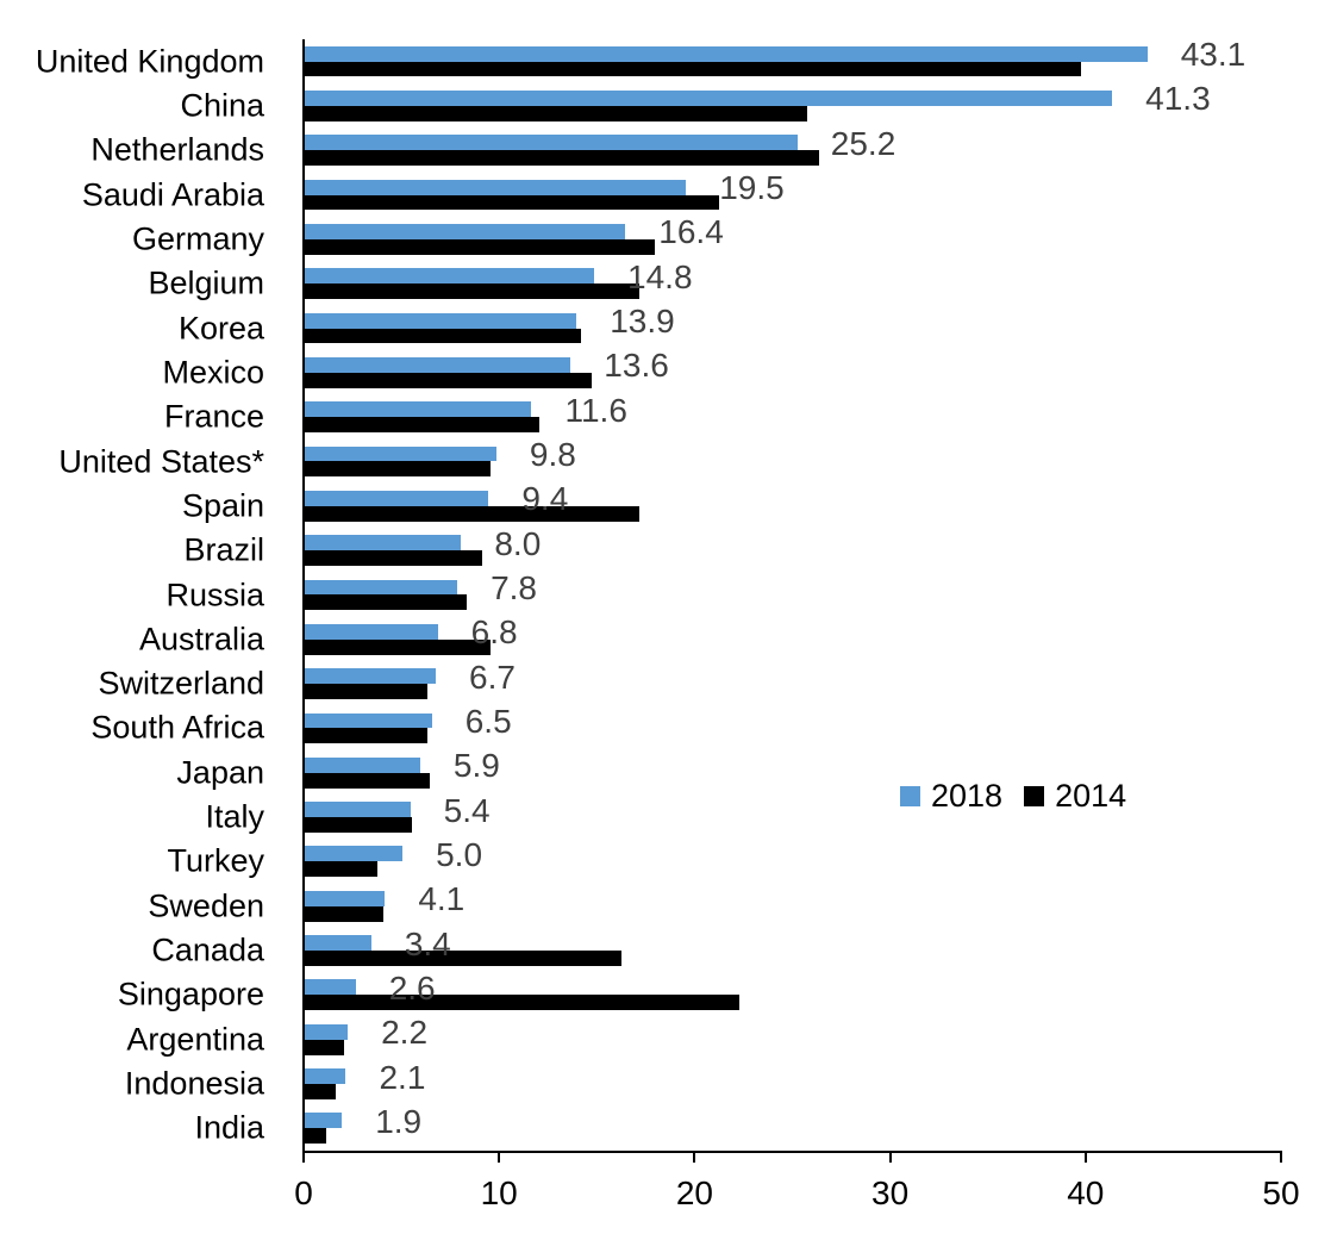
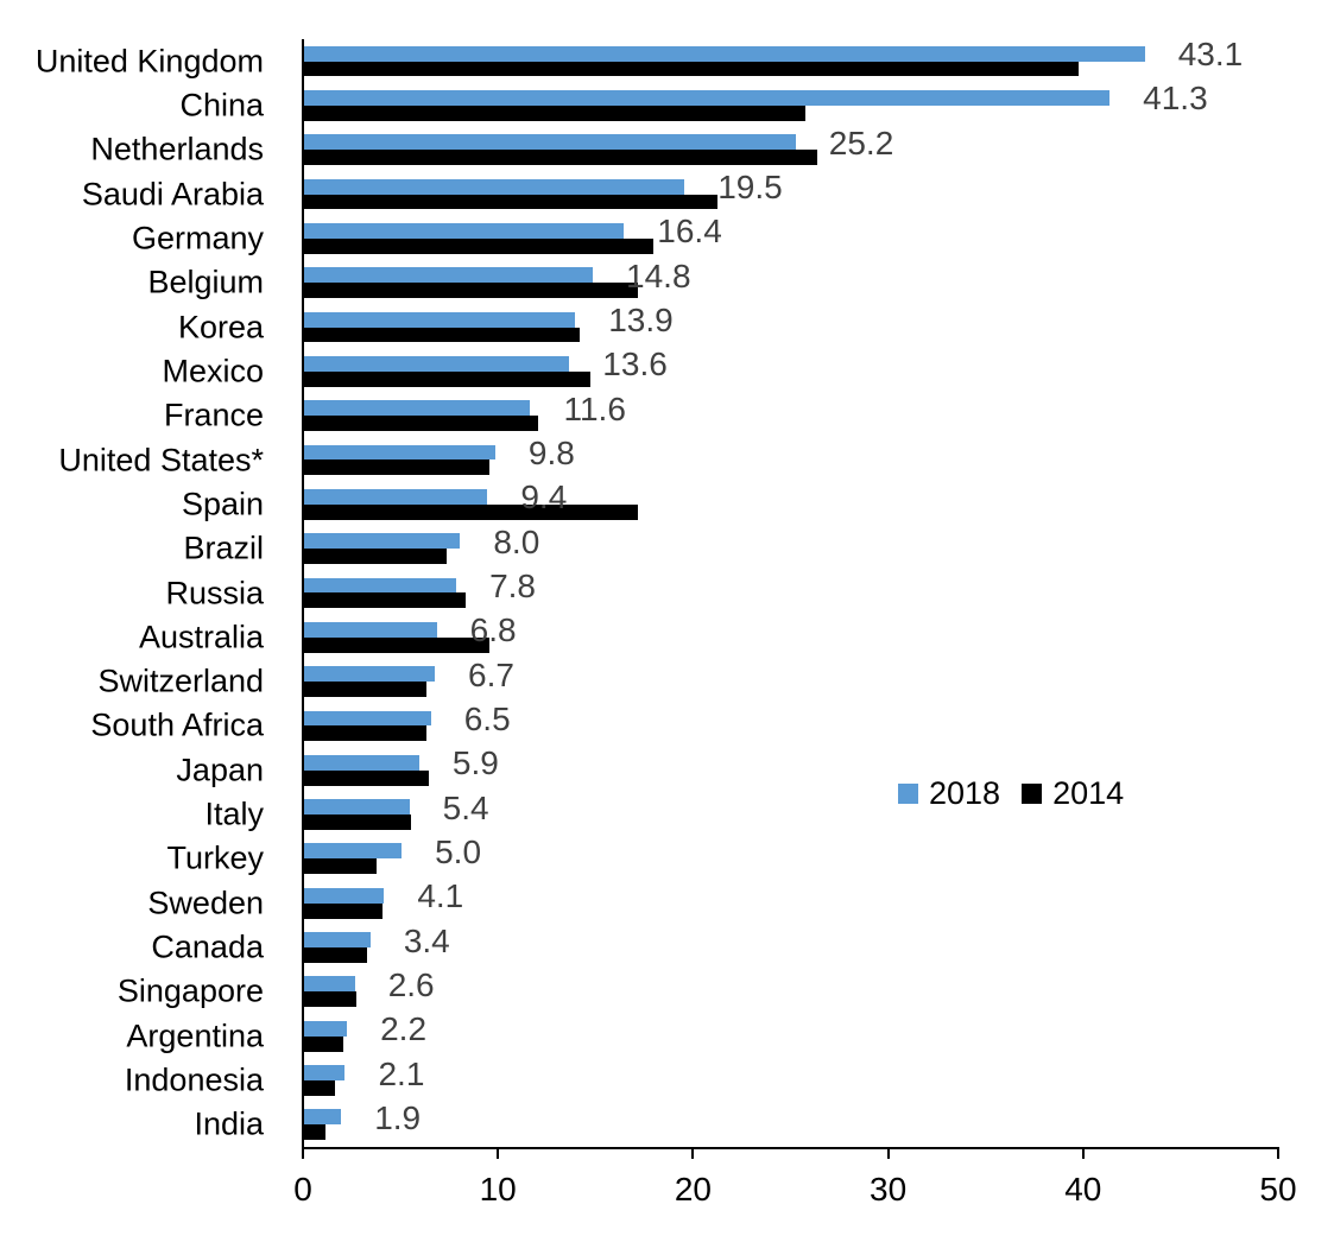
2014/Brazil: 9.1 -> 7.3
2014/Canada: 16.2 -> 3.2
2014/Singapore: 22.2 -> 2.7
